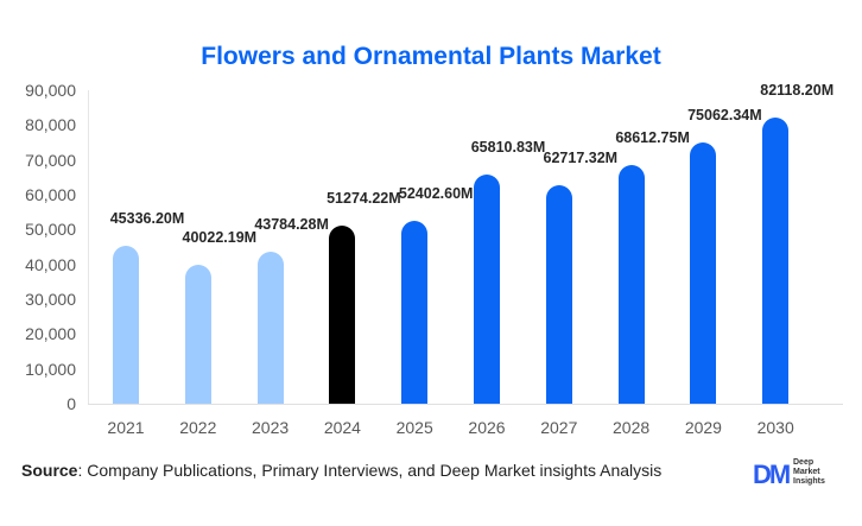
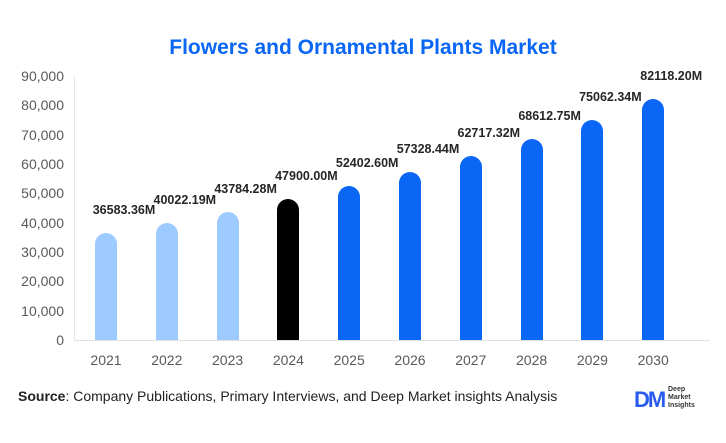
2021: 45336.20M -> 36583.36M
2024: 51274.22M -> 47900.00M
2026: 65810.83M -> 57328.44M
